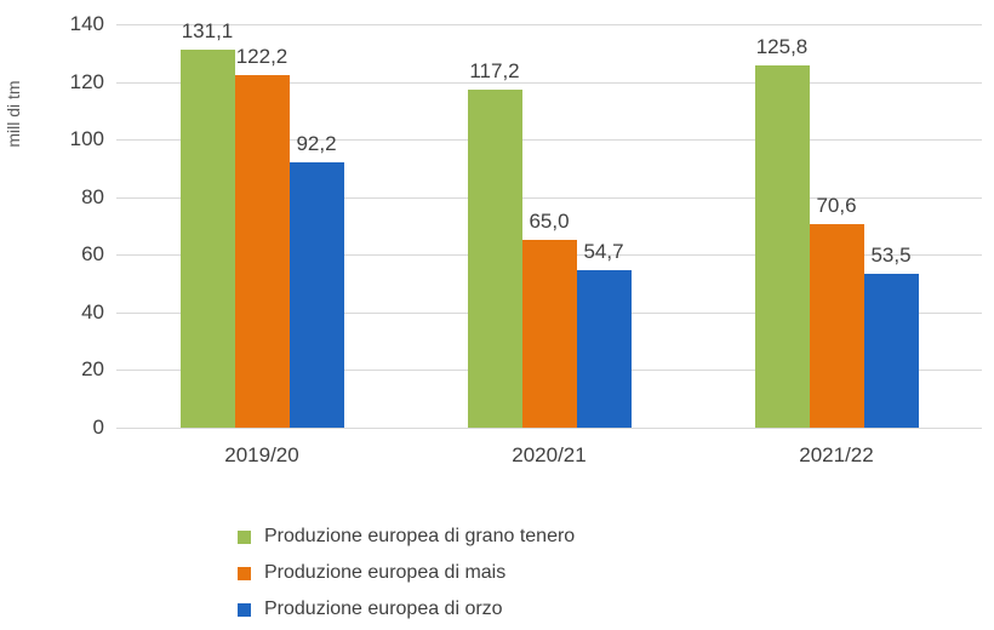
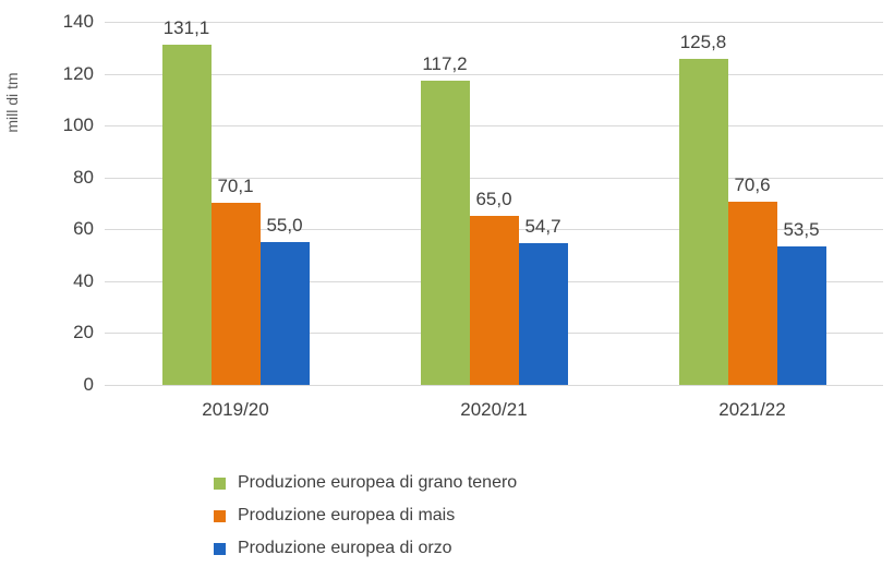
Produzione europea di mais/2019/20: 122,2 -> 70,1
Produzione europea di orzo/2019/20: 92,2 -> 55,0
